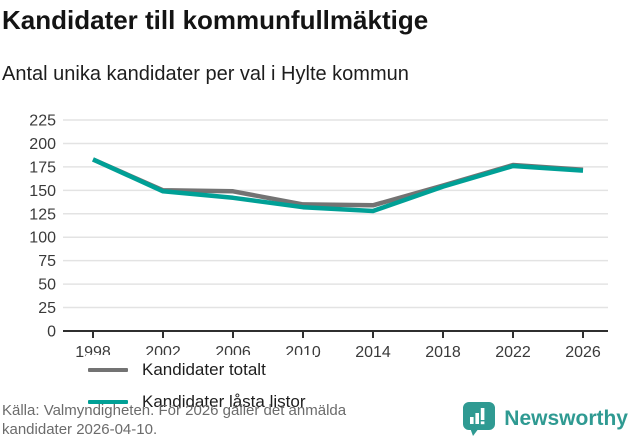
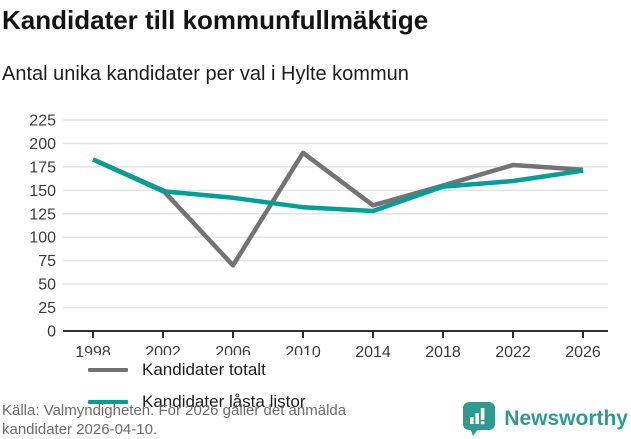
Kandidater totalt/2006: 150 -> 70
Kandidater totalt/2010: 140 -> 190
Kandidater låsta listor/2022: 180 -> 160
